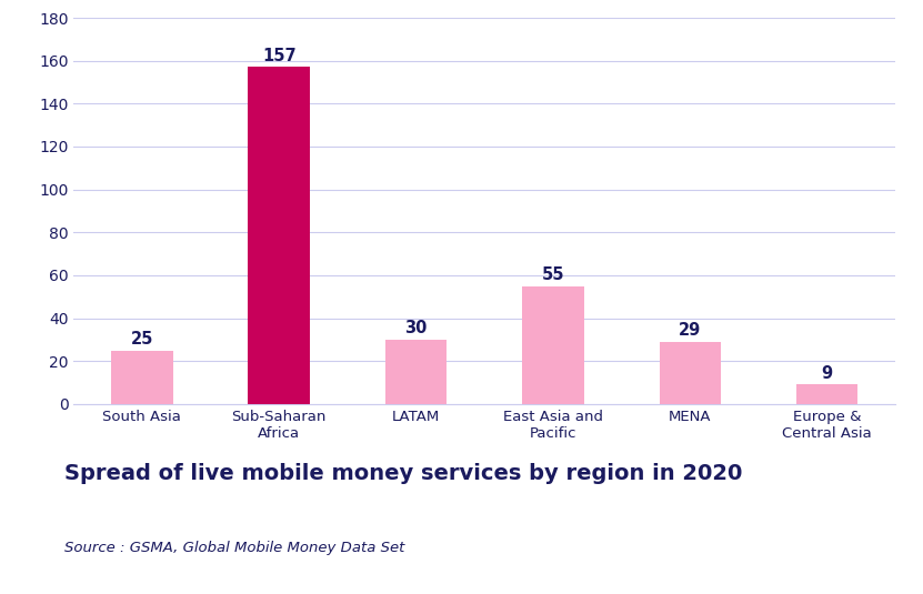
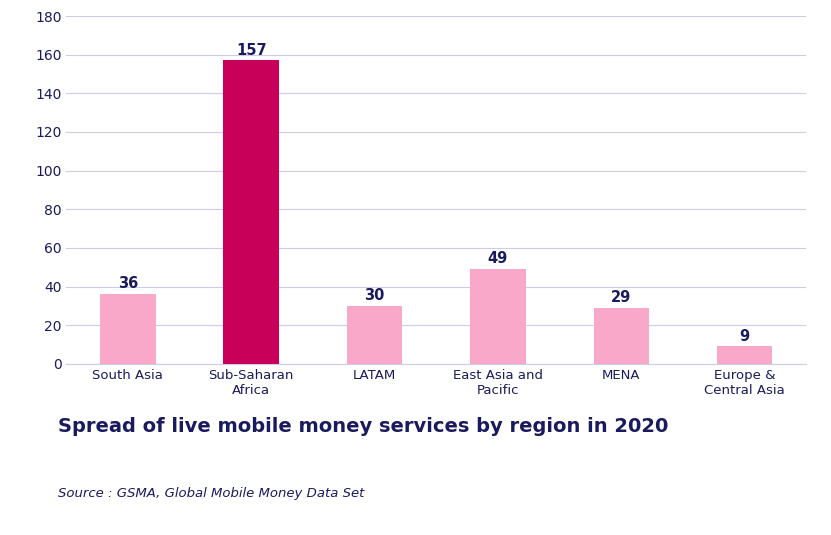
South Asia: 25 -> 36
East Asia and Pacific: 55 -> 49
